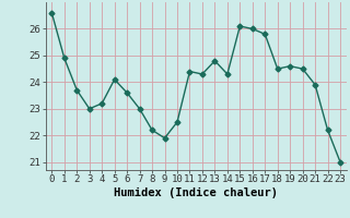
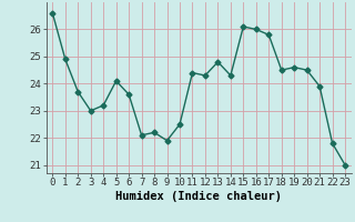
7: 23.0 -> 22.1
22: 22.2 -> 21.8
